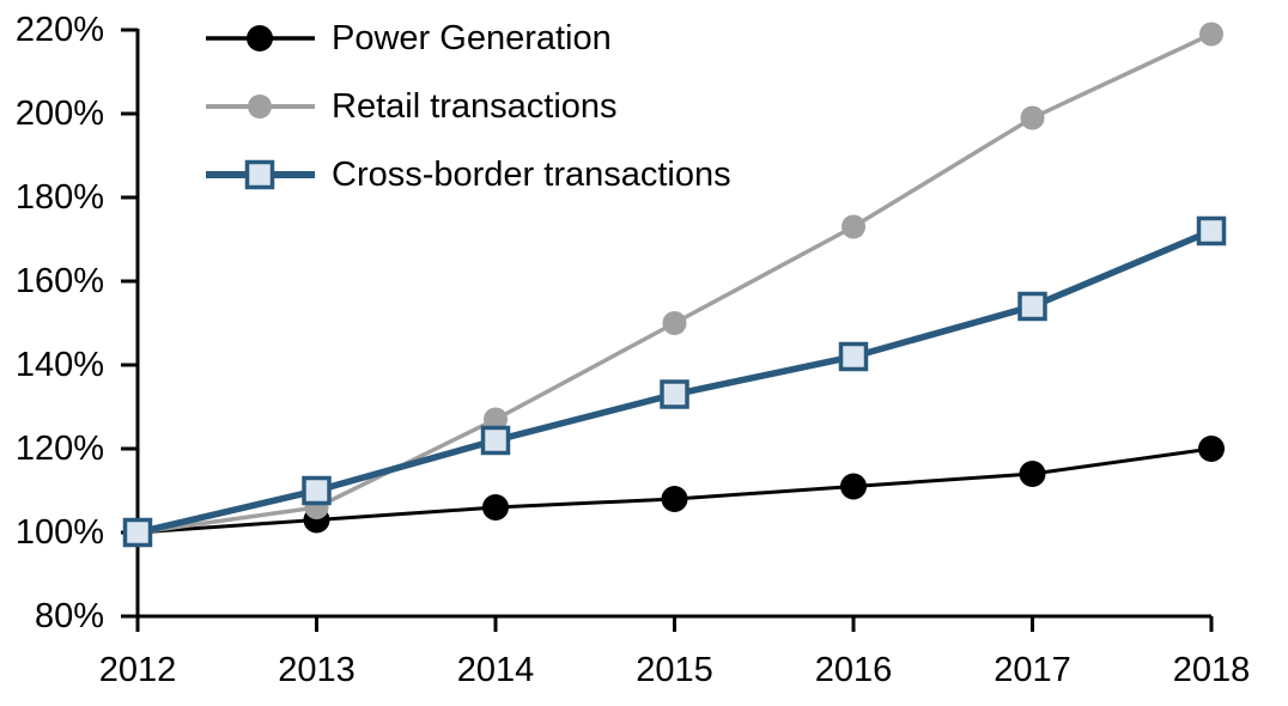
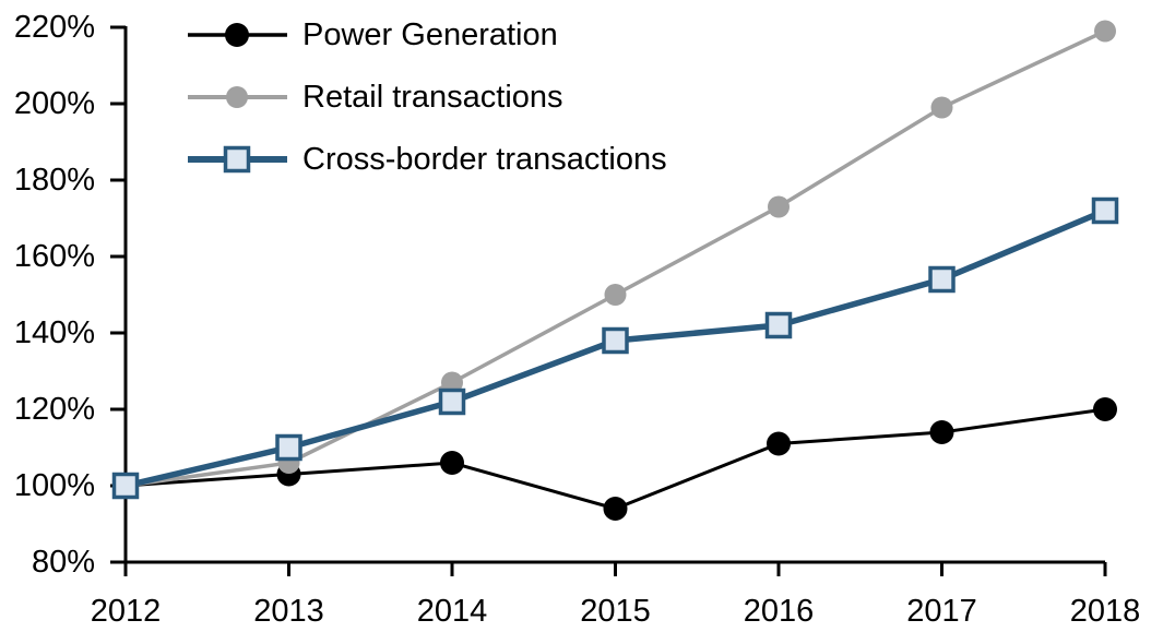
Power Generation/2015: 108% -> 94%
Cross-border transactions/2015: 133% -> 138%
